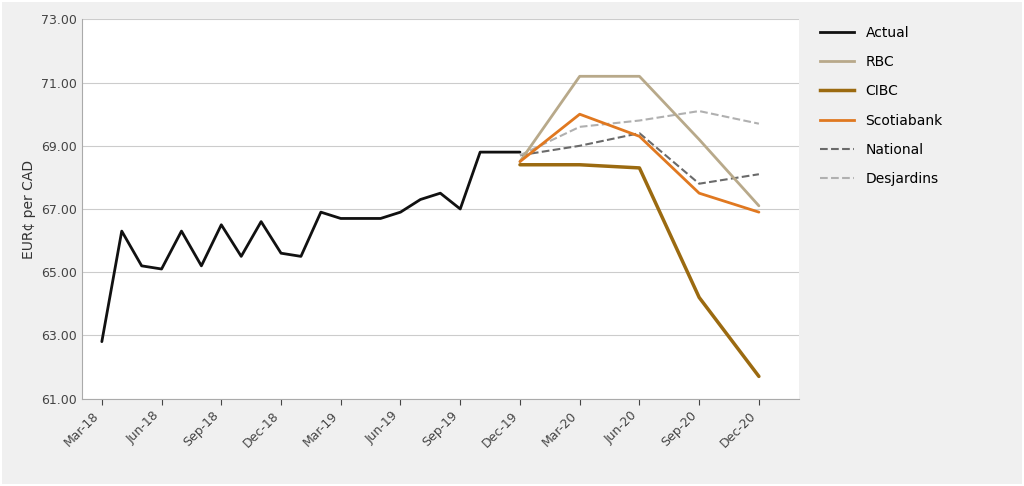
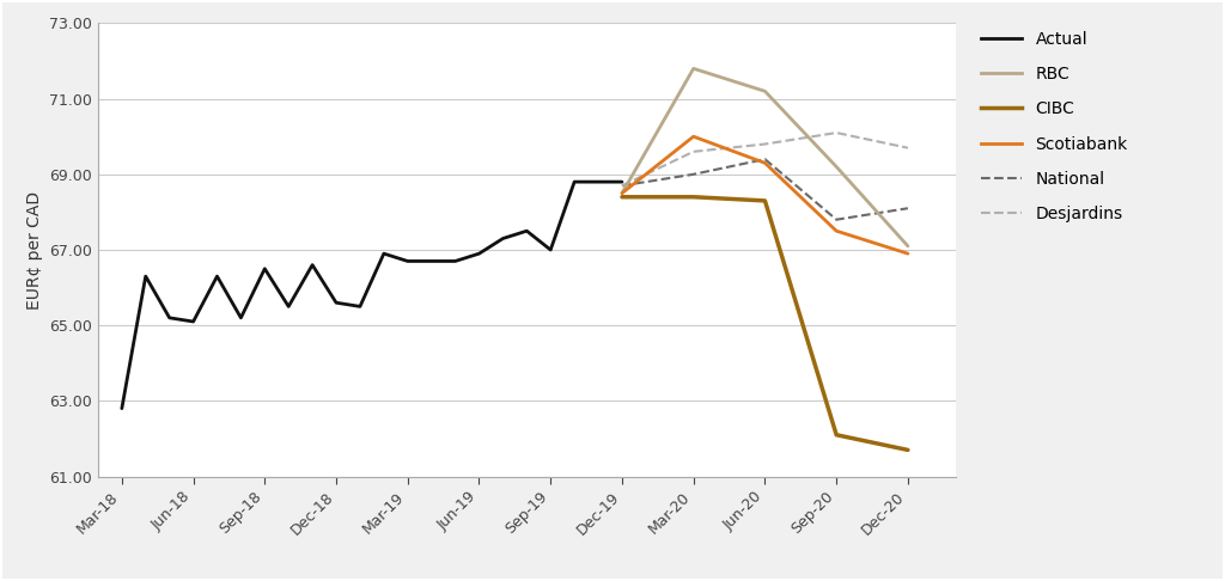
RBC/Mar-20: 71.2 -> 71.8
CIBC/Sep-20: 64.2 -> 62.1
